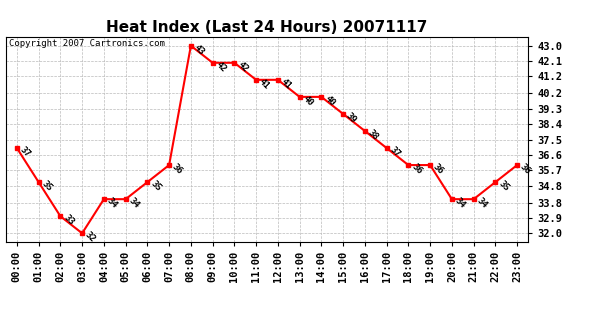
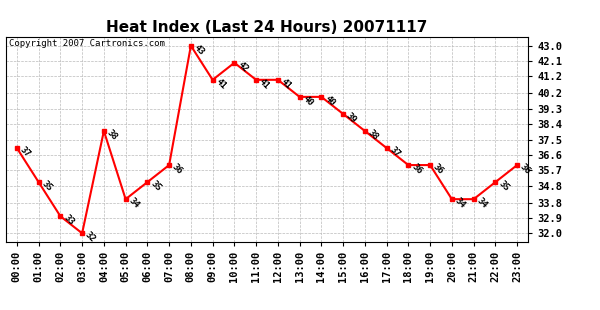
04:00: 34 -> 38
09:00: 42 -> 41
